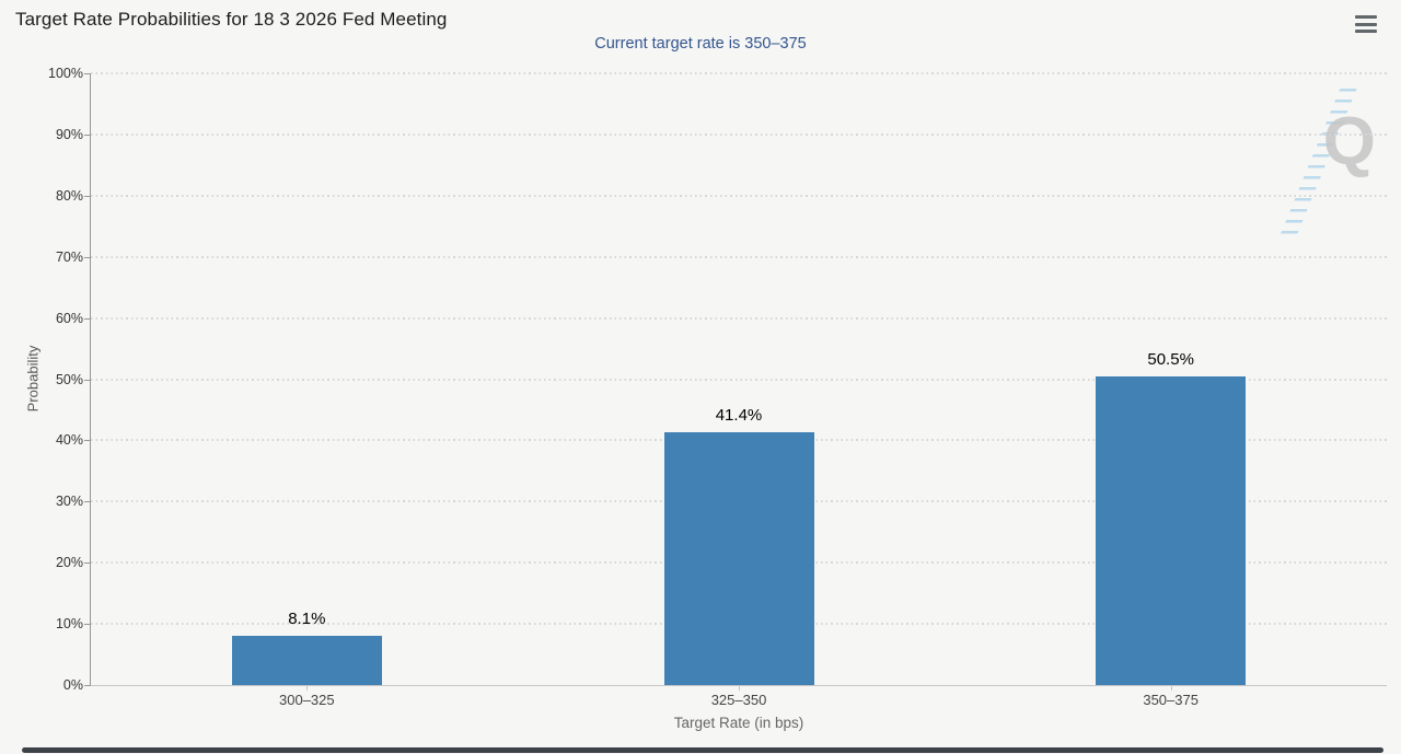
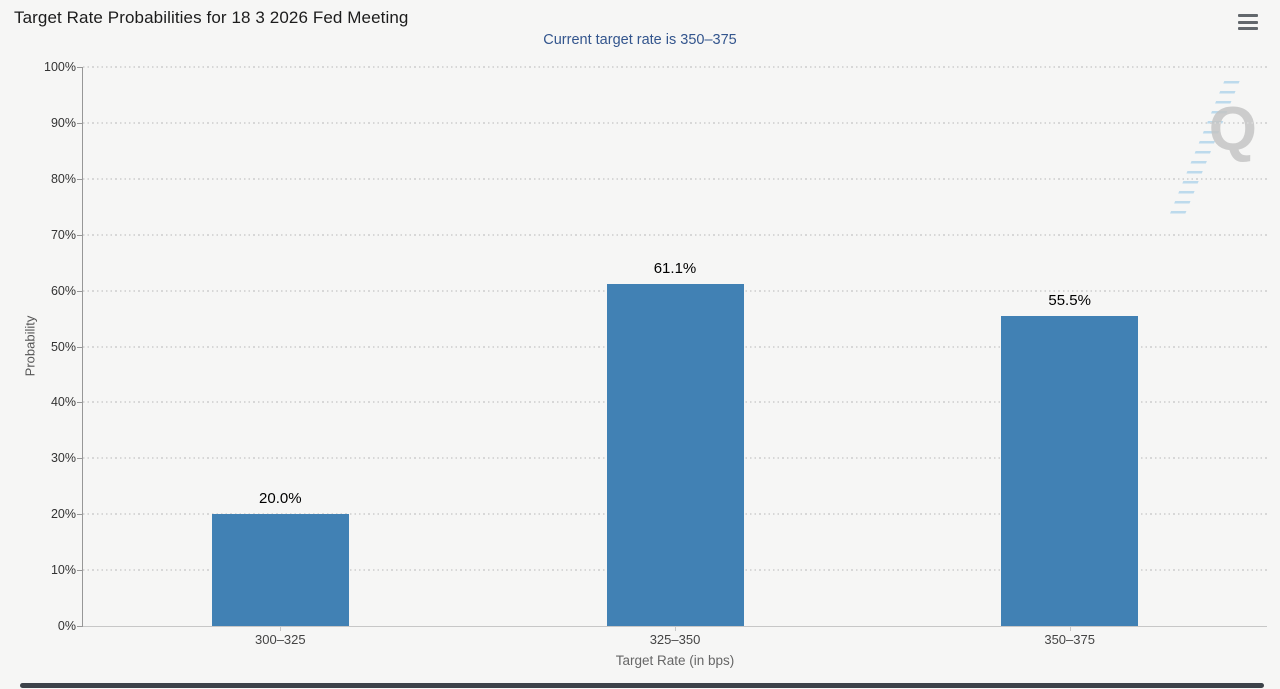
300–325: 8.1% -> 20.0%
325–350: 41.4% -> 61.1%
350–375: 50.5% -> 55.5%
